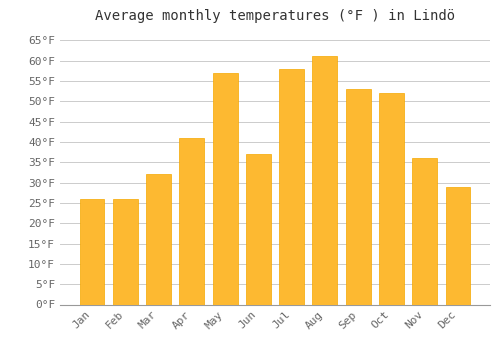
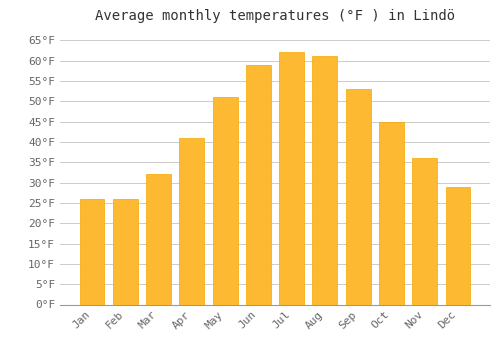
May: 57°F -> 51°F
Jun: 37°F -> 59°F
Jul: 58°F -> 62°F
Oct: 52°F -> 45°F
